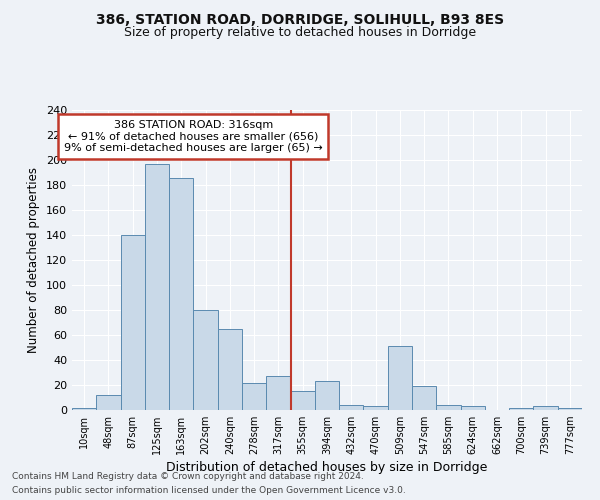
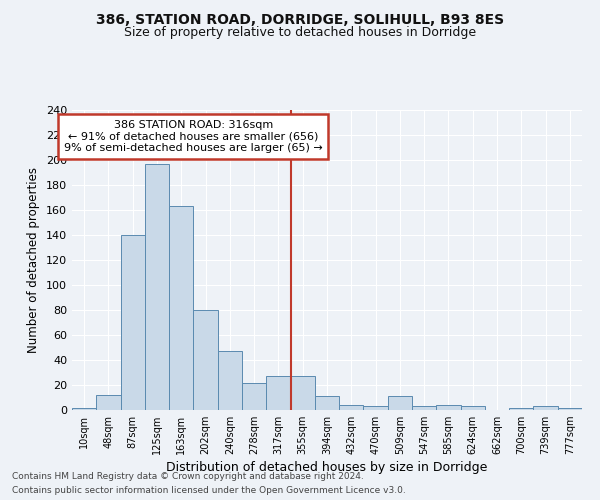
163sqm: 186 -> 163
240sqm: 65 -> 47
355sqm: 15 -> 27
394sqm: 23 -> 11
509sqm: 51 -> 11
547sqm: 19 -> 3
